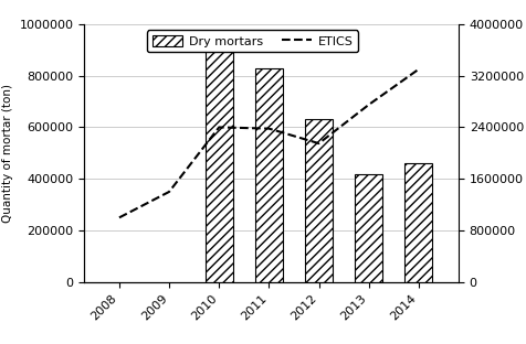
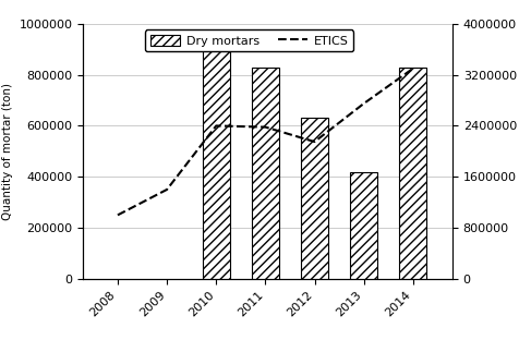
Dry mortars/2014: 460000 -> 830000
